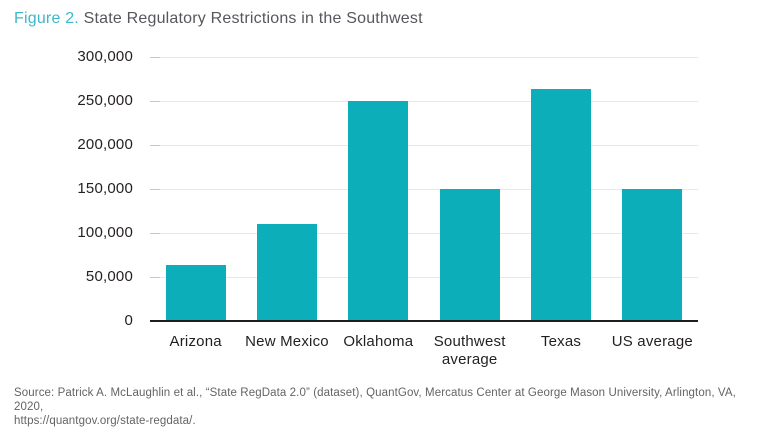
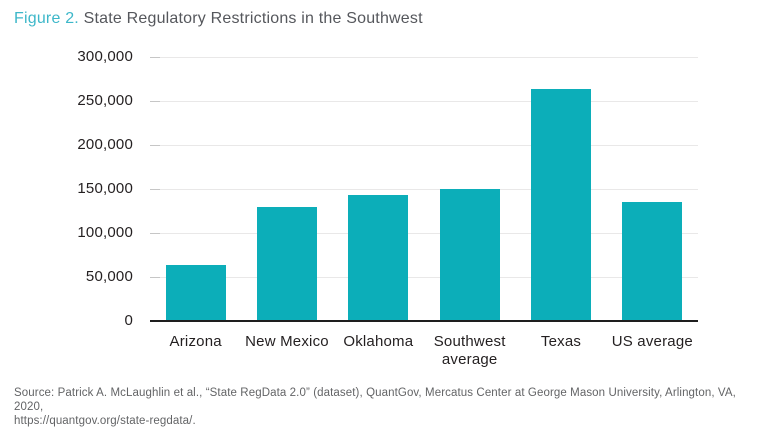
New Mexico: 110000 -> 130000
Oklahoma: 250000 -> 140000
US average: 150000 -> 140000
